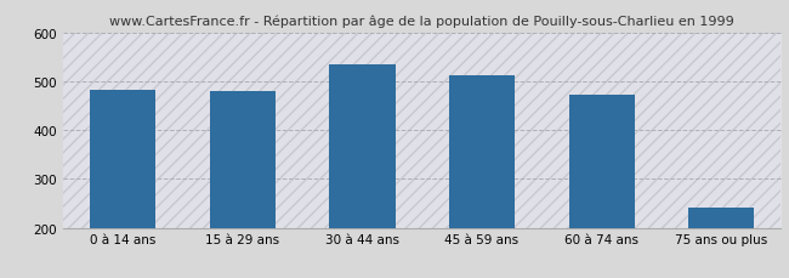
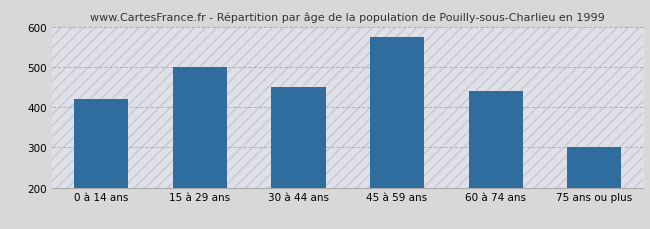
0 à 14 ans: 482 -> 420
15 à 29 ans: 480 -> 500
30 à 44 ans: 535 -> 450
45 à 59 ans: 512 -> 575
60 à 74 ans: 472 -> 440
75 ans ou plus: 242 -> 300
